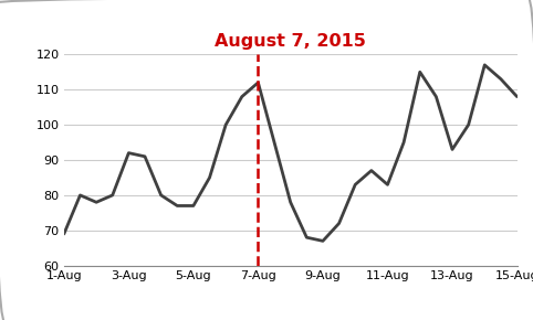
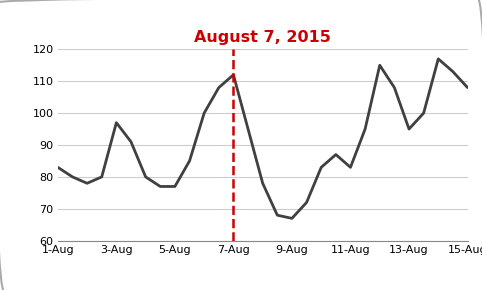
1-Aug: 69 -> 83
3-Aug: 92 -> 97
13-Aug: 93 -> 95
